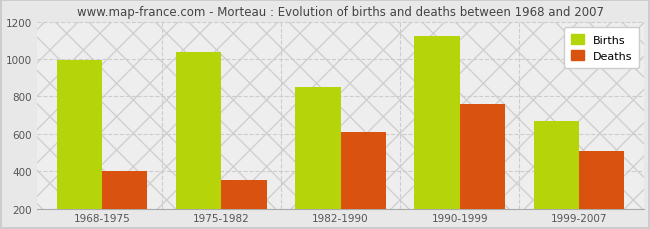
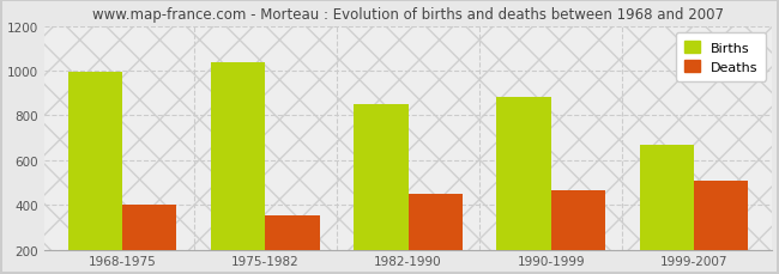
Deaths/1982-1990: 610 -> 450
Births/1990-1999: 1120 -> 880
Deaths/1990-1999: 760 -> 470
